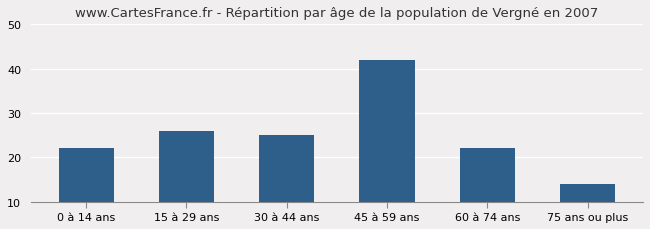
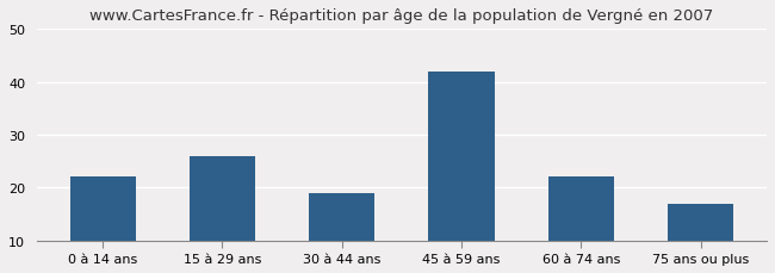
30 à 44 ans: 25 -> 19
75 ans ou plus: 14 -> 17
